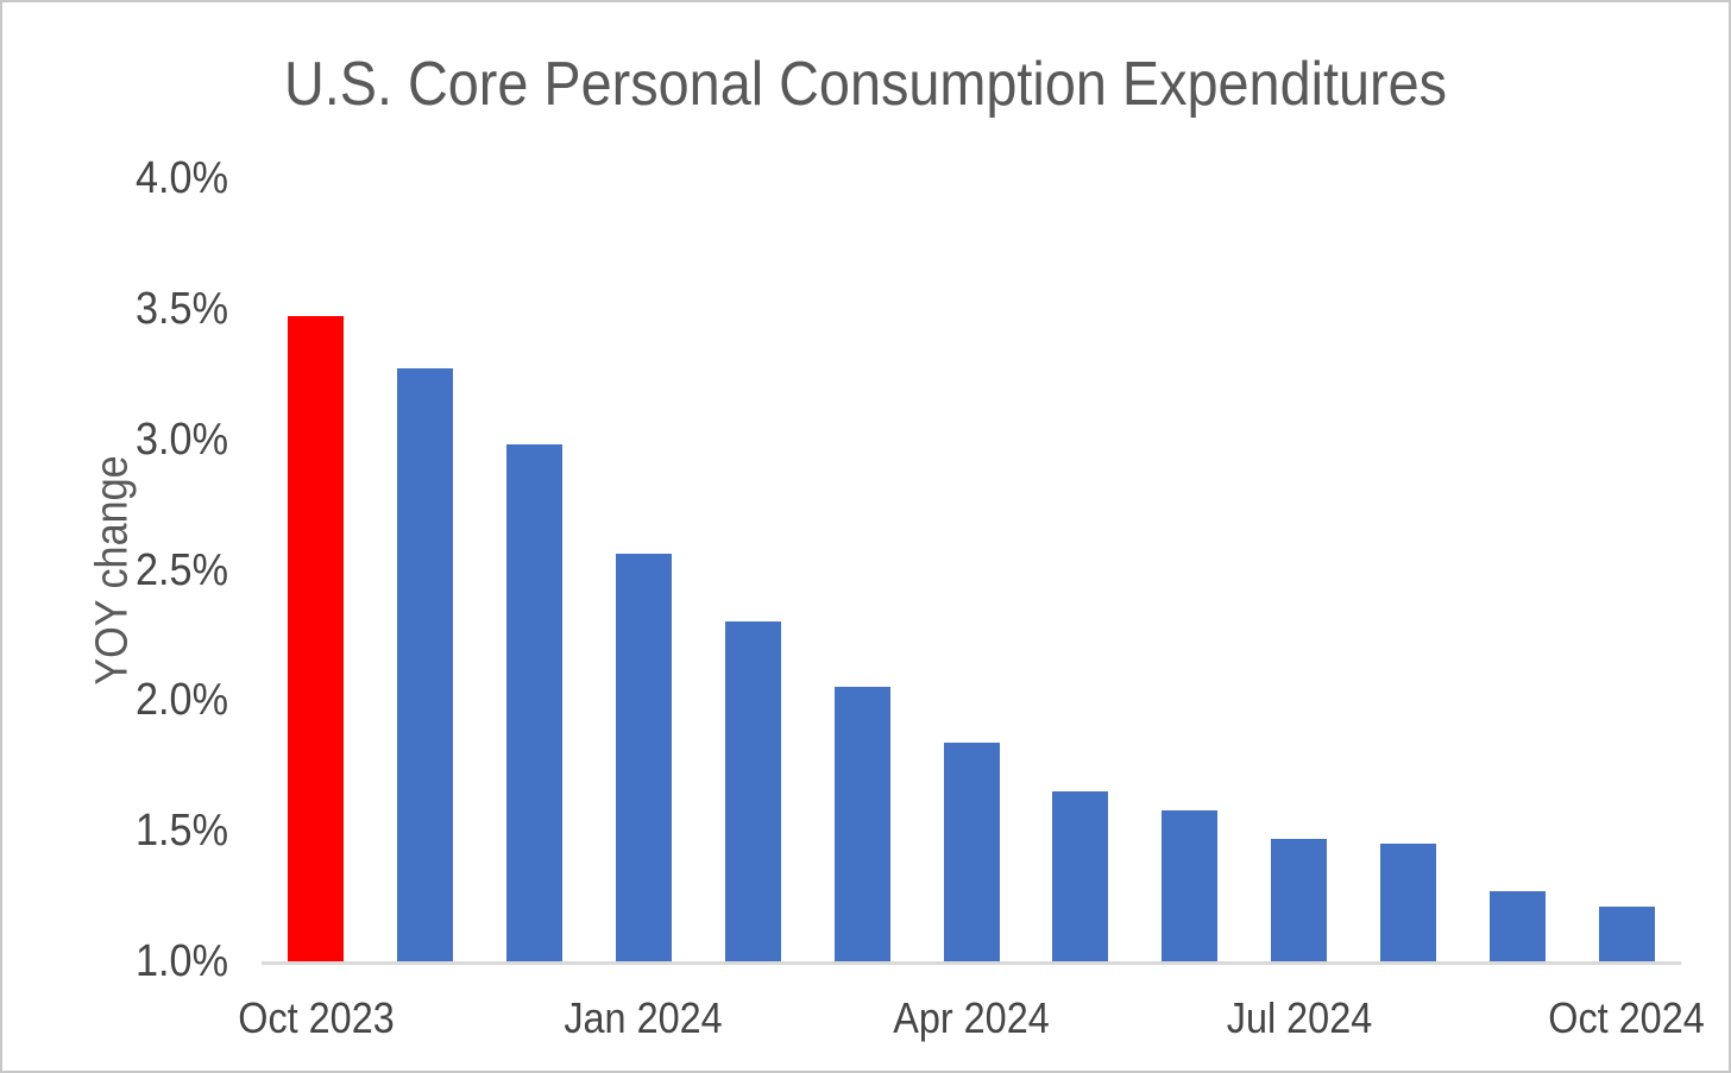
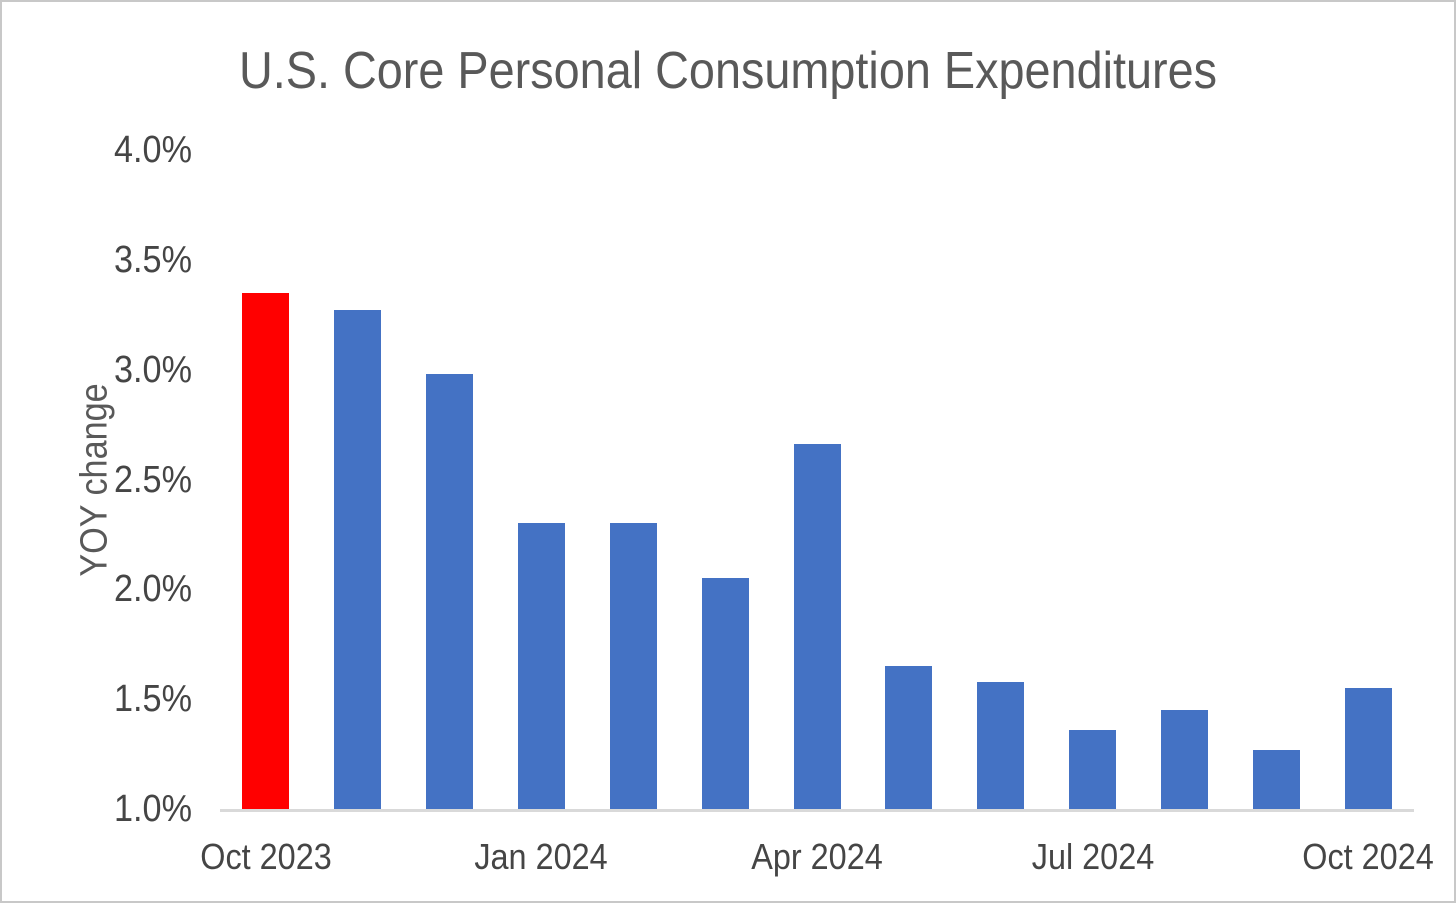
Oct 2023: 3.47% -> 3.35%
Jan 2024: 2.56% -> 2.30%
Apr 2024: 1.84% -> 2.66%
Jul 2024: 1.47% -> 1.36%
Oct 2024: 1.21% -> 1.55%
